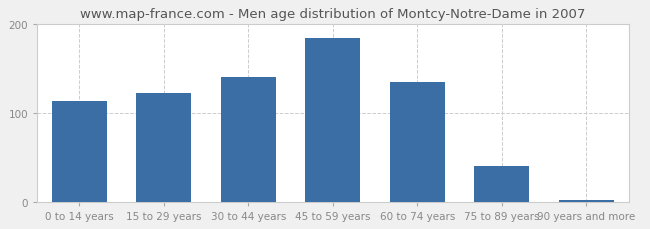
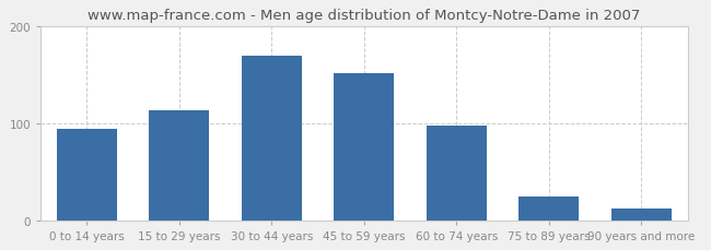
0 to 14 years: 113 -> 94
15 to 29 years: 122 -> 114
30 to 44 years: 140 -> 170
45 to 59 years: 185 -> 152
60 to 74 years: 135 -> 98
75 to 89 years: 40 -> 24
90 years and more: 2 -> 12
